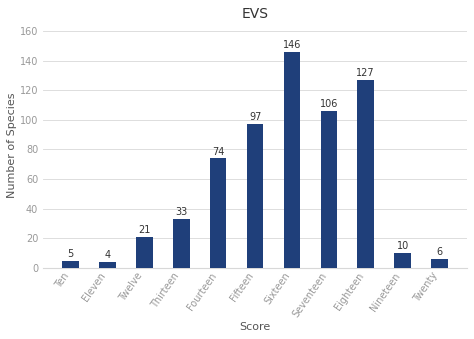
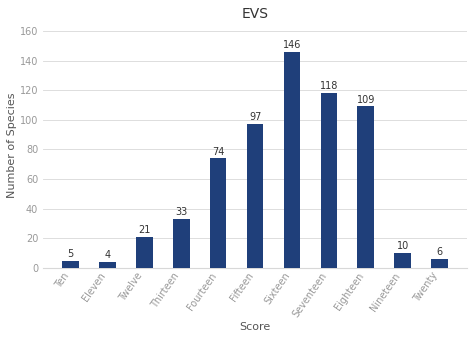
Seventeen: 106 -> 118
Eighteen: 127 -> 109
